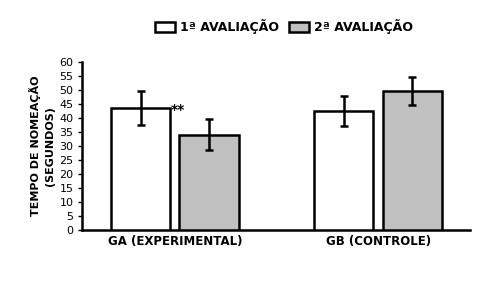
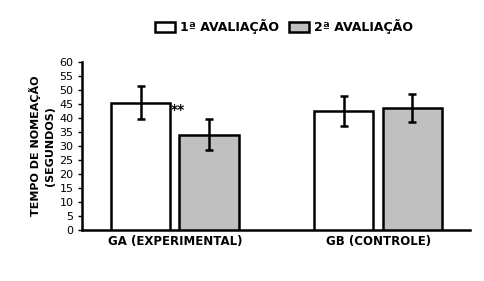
1ª AVALIAÇÃO/GA (EXPERIMENTAL): 43.5 -> 45.5
2ª AVALIAÇÃO/GB (CONTROLE): 49.5 -> 43.5
